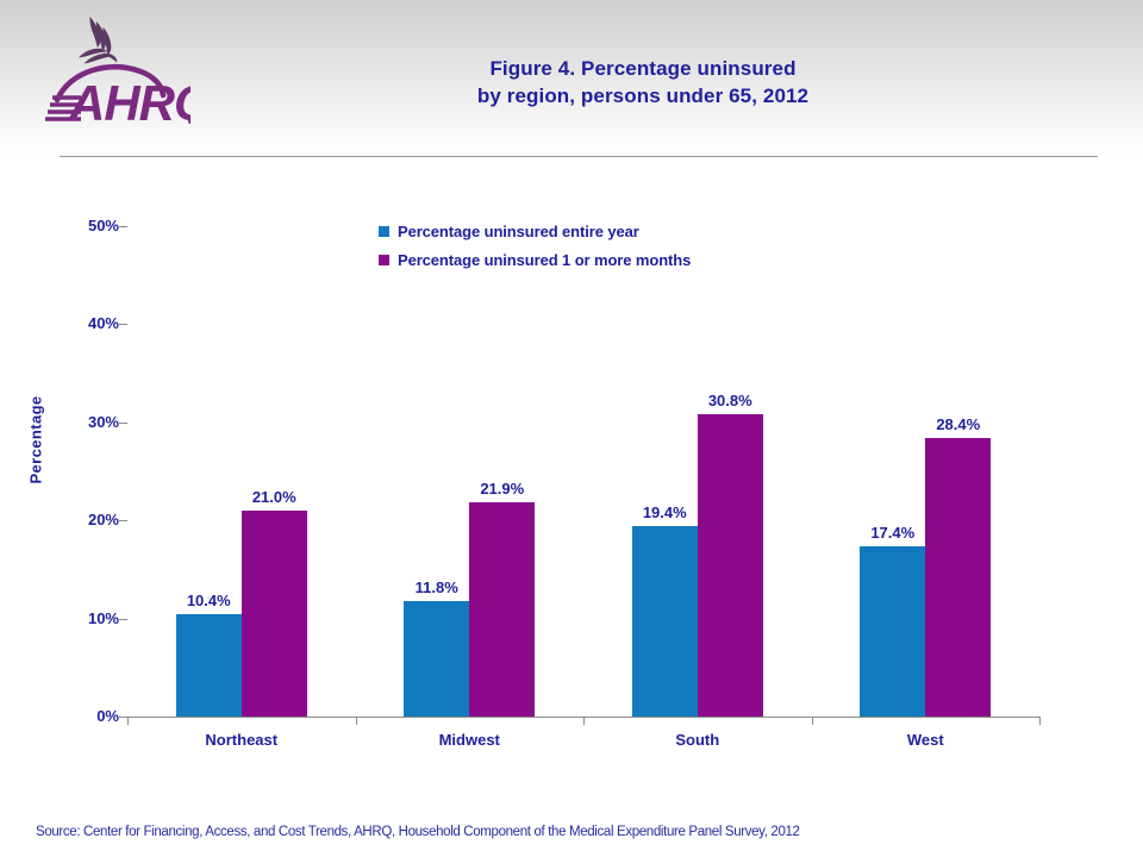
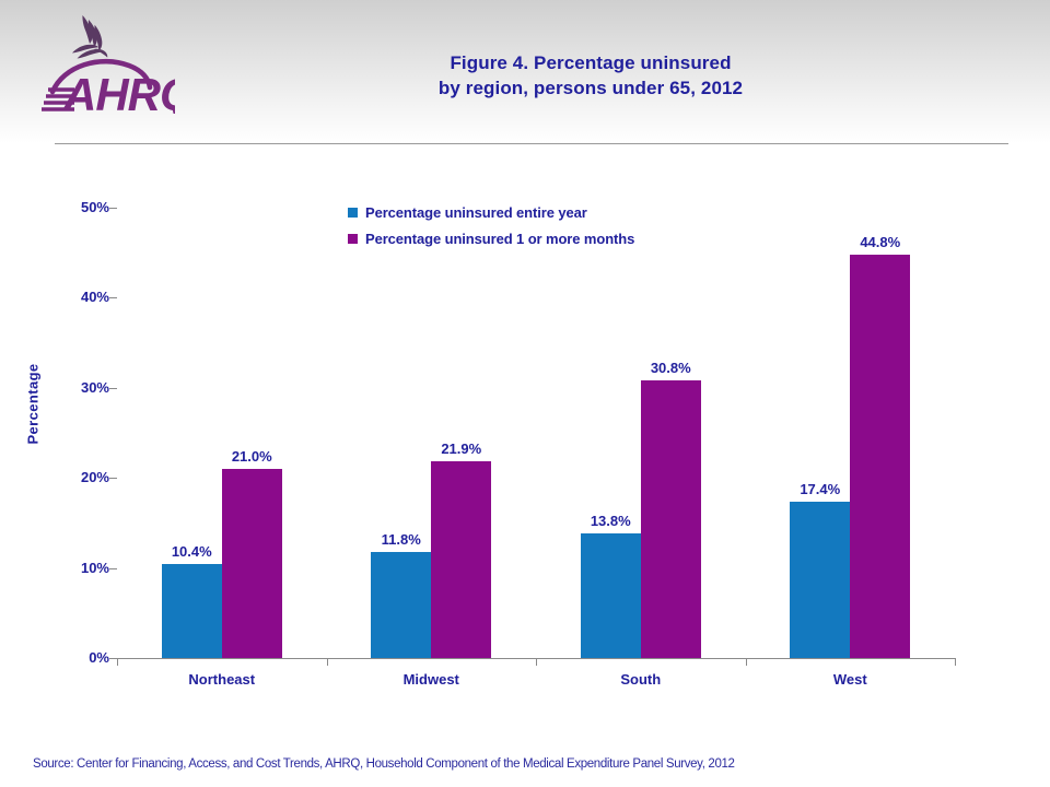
Percentage uninsured entire year/South: 19.4% -> 13.8%
Percentage uninsured 1 or more months/West: 28.4% -> 44.8%
